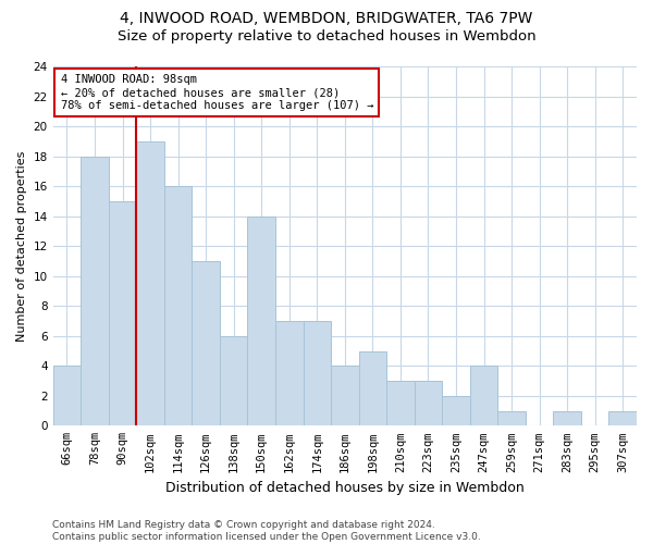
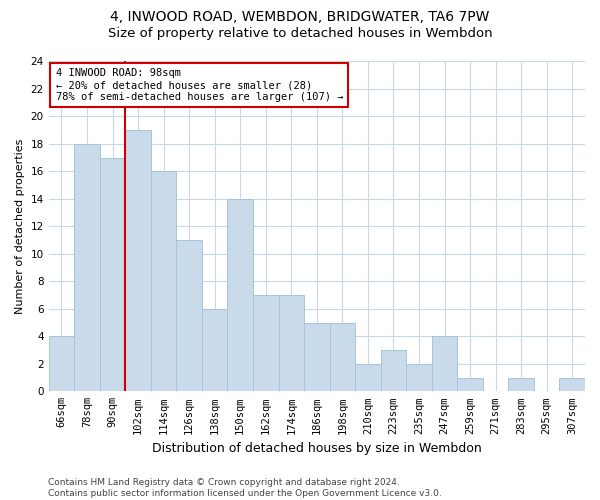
90sqm: 15 -> 17
186sqm: 4 -> 5
210sqm: 3 -> 2
